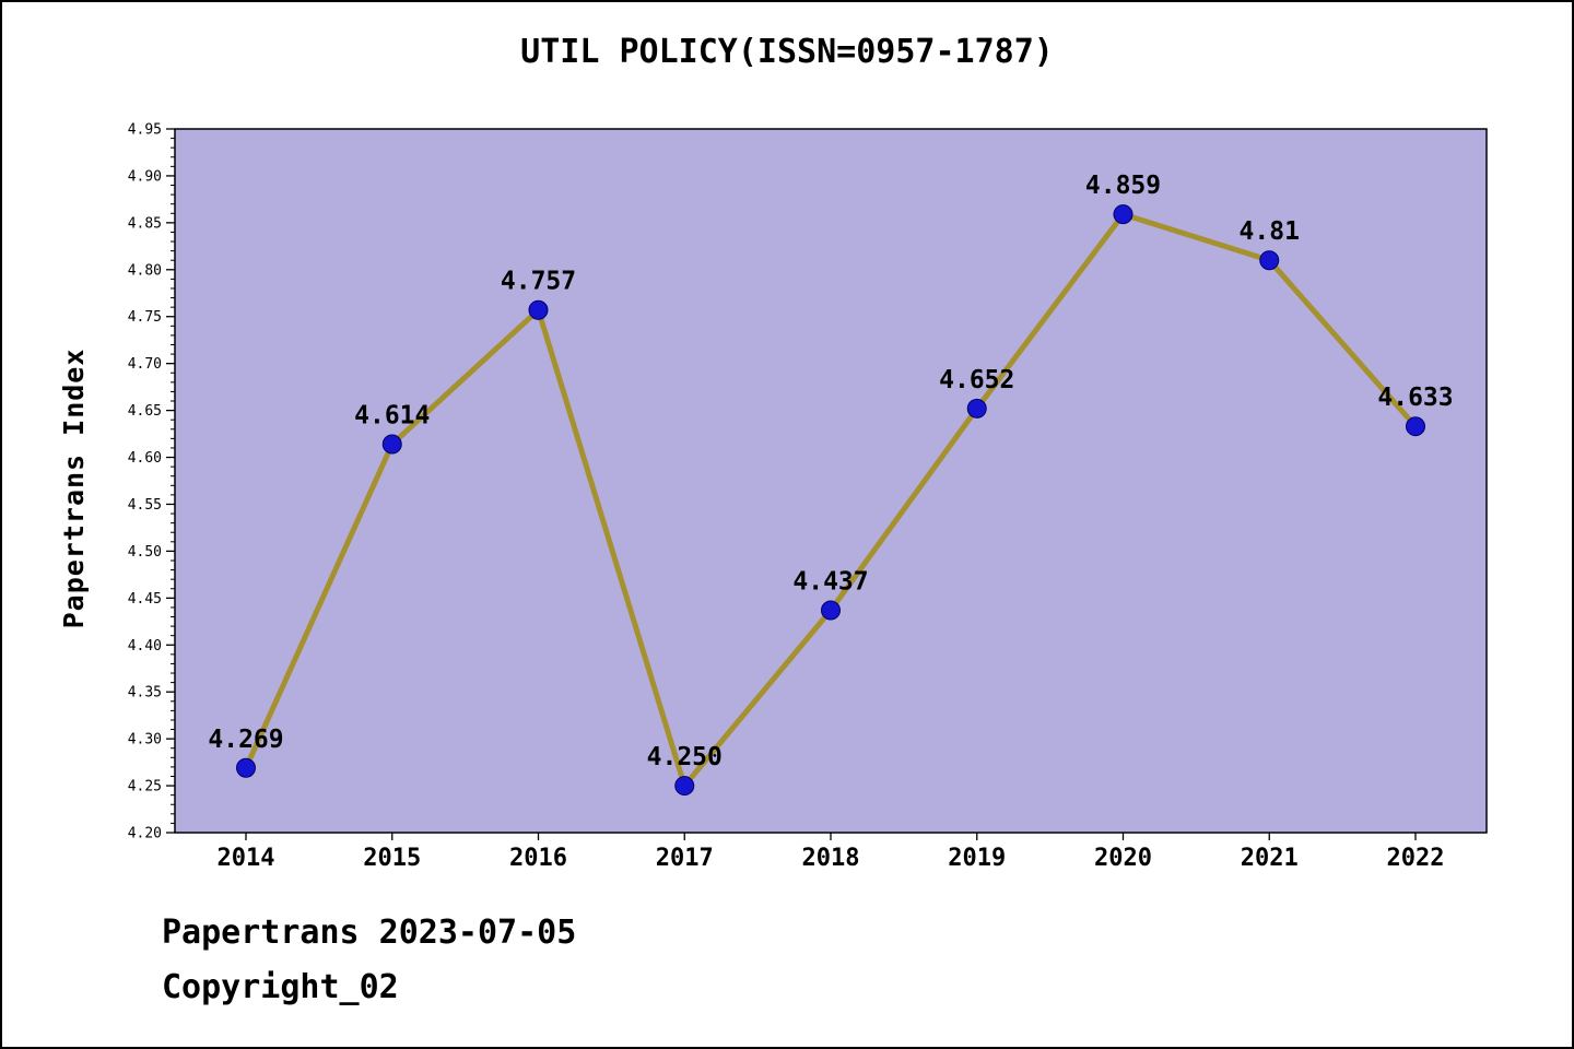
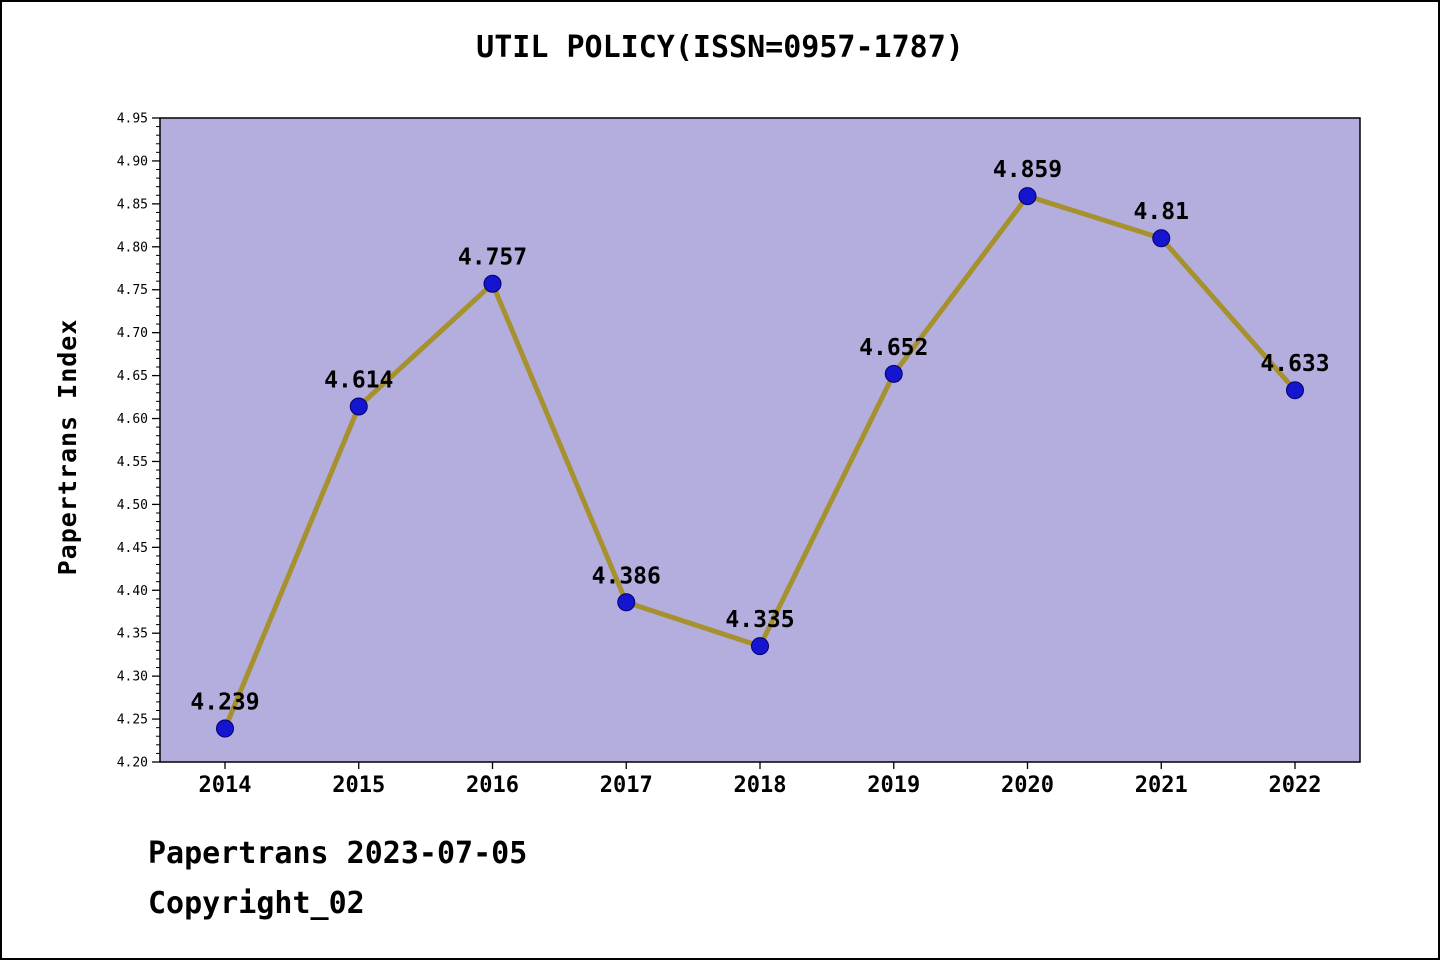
2014: 4.269 -> 4.239
2017: 4.250 -> 4.386
2018: 4.437 -> 4.335
